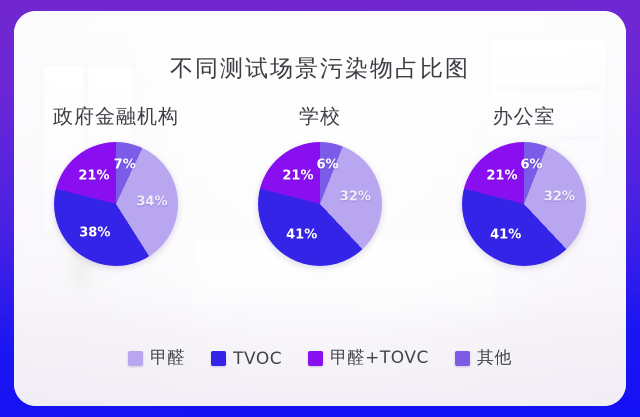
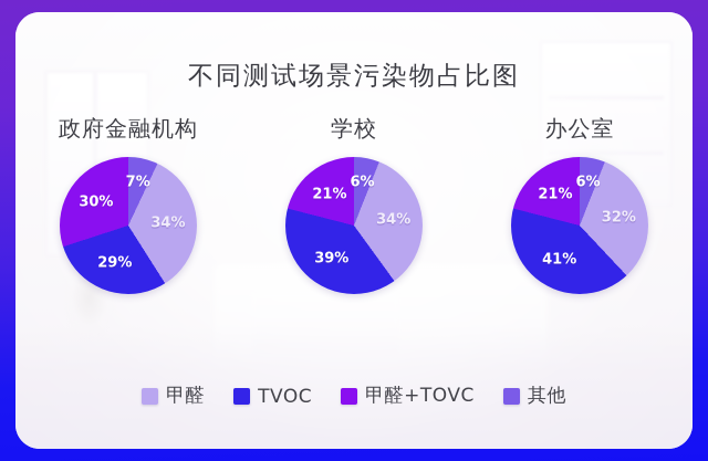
政府金融机构/TVOC: 38% -> 29%
政府金融机构/甲醛+TOVC: 21% -> 30%
学校/甲醛: 32% -> 34%
学校/TVOC: 41% -> 39%
